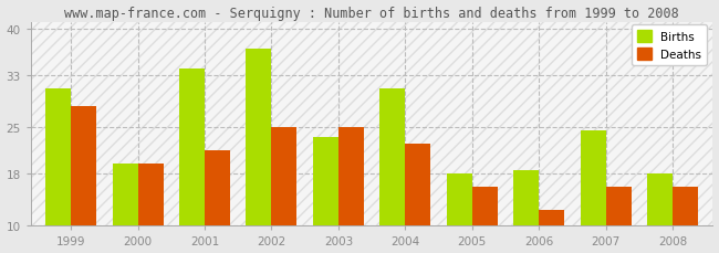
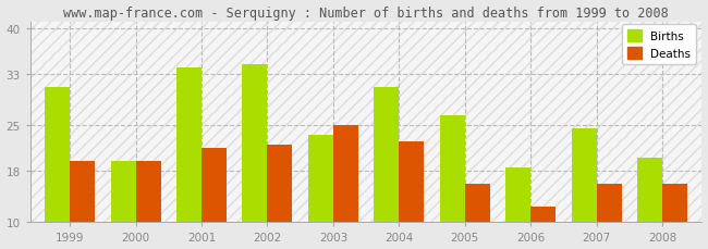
Deaths/1999: 28.2 -> 19.5
Births/2002: 37.0 -> 34.5
Deaths/2002: 25.0 -> 22.0
Births/2005: 18.0 -> 26.5
Births/2008: 18.0 -> 20.0
